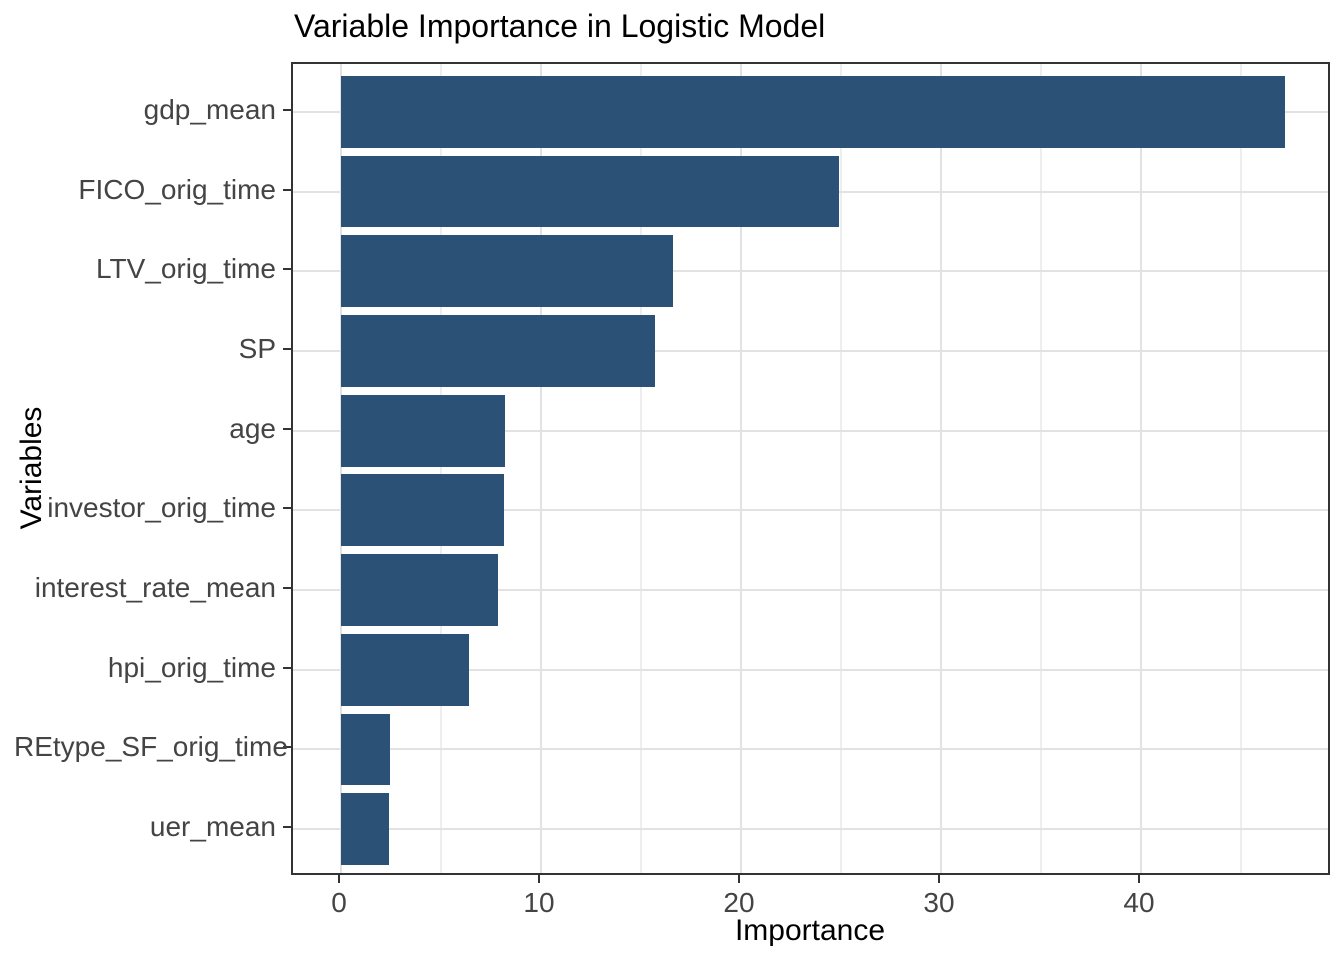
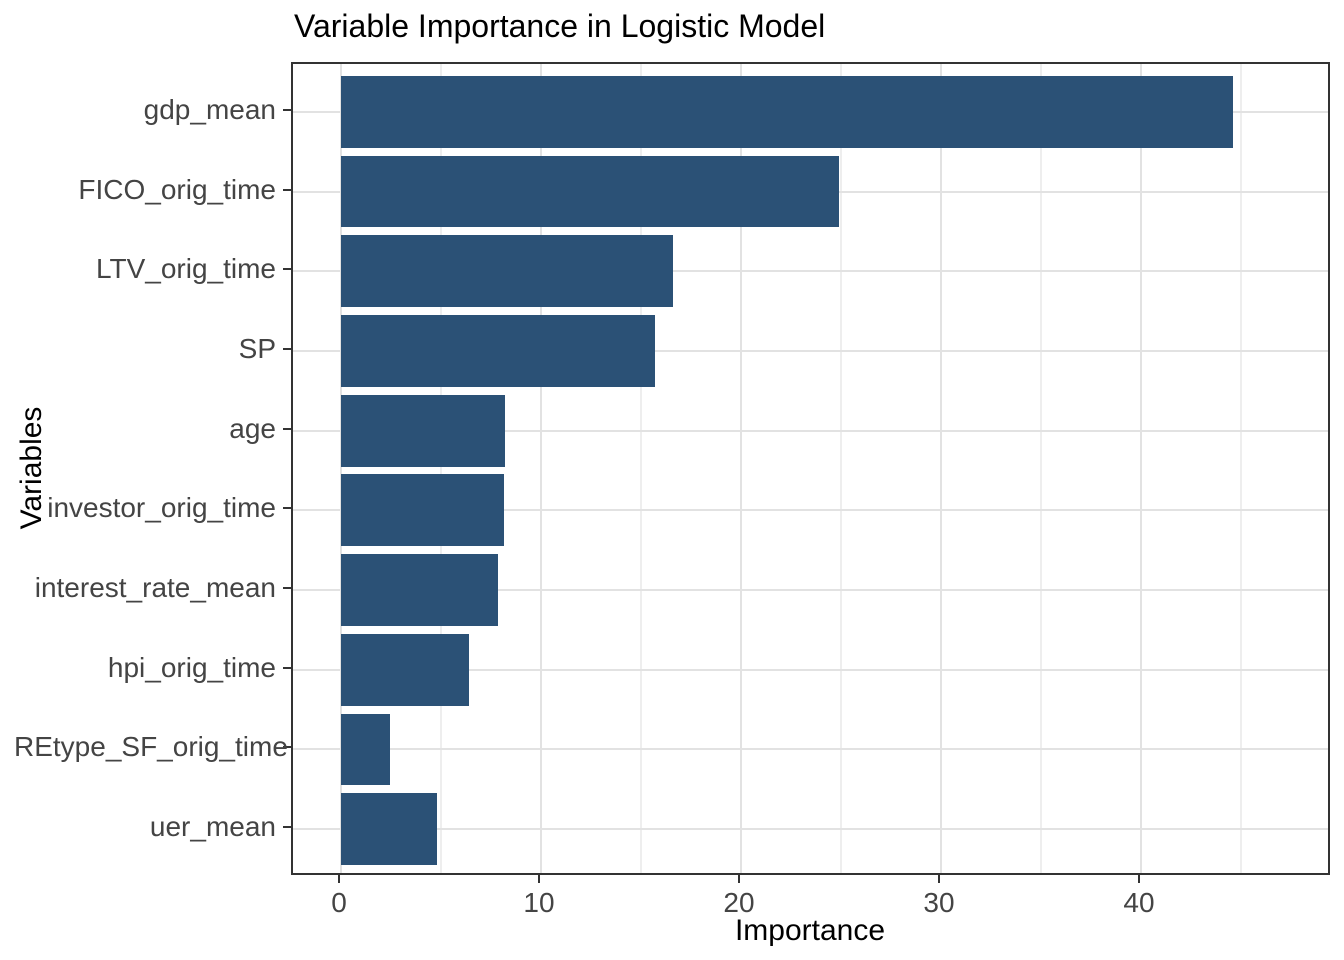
gdp_mean: 47.2 -> 44.6
uer_mean: 2.4 -> 4.8
